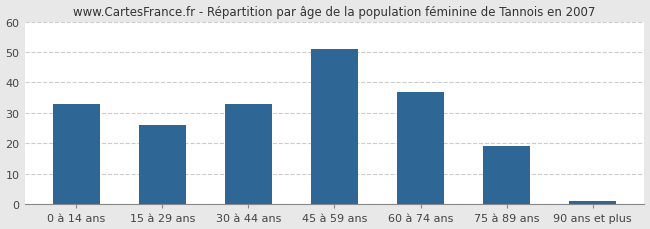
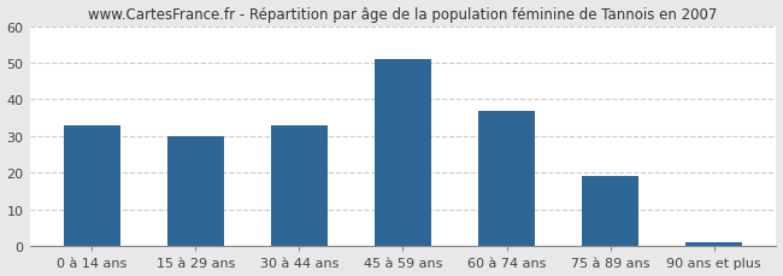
15 à 29 ans: 26 -> 30
